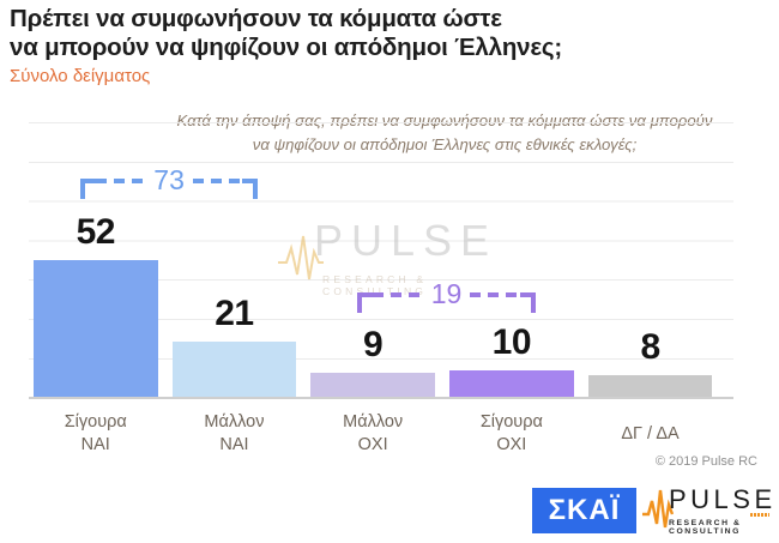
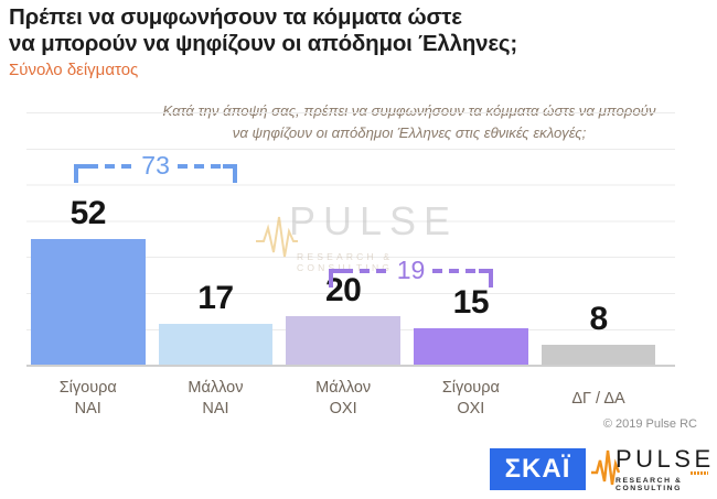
Μάλλον ΝΑΙ: 21 -> 17
Μάλλον ΟΧΙ: 9 -> 20
Σίγουρα ΟΧΙ: 10 -> 15
